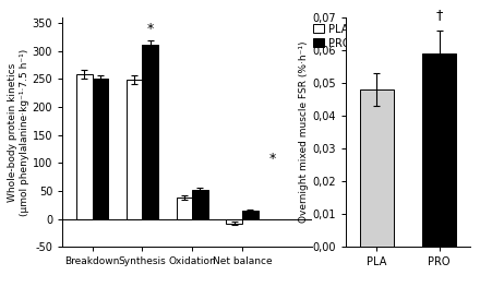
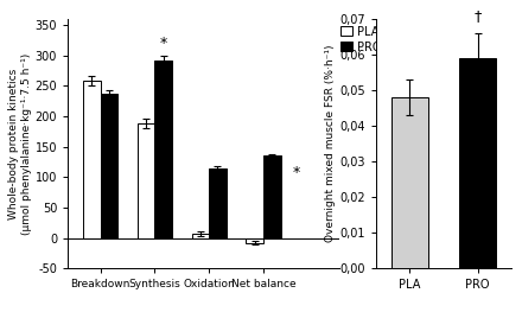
PRO/Breakdown: 250 -> 236
PLA/Synthesis: 248 -> 188
PRO/Synthesis: 311 -> 292
PLA/Oxidation: 38 -> 6
PRO/Oxidation: 52 -> 114
PRO/Net balance: 14 -> 136
